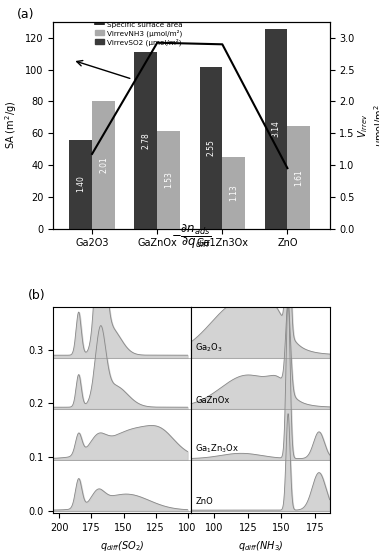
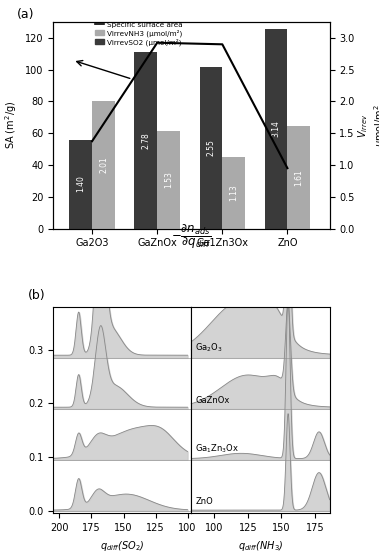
Specific surface area/Ga2O3: 47 -> 55
